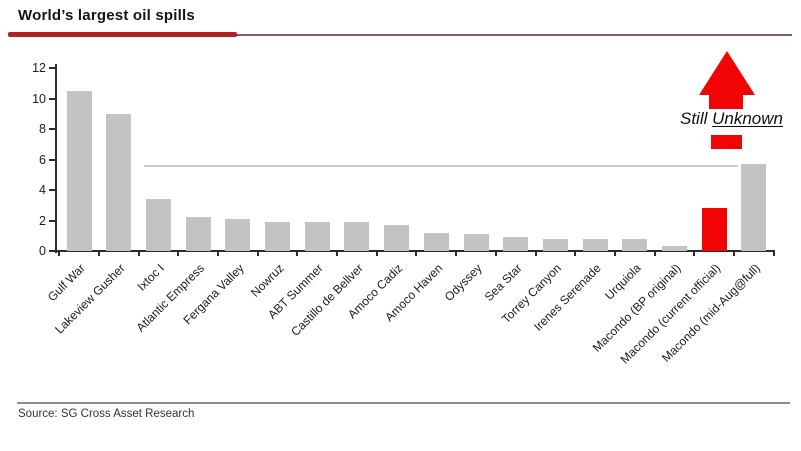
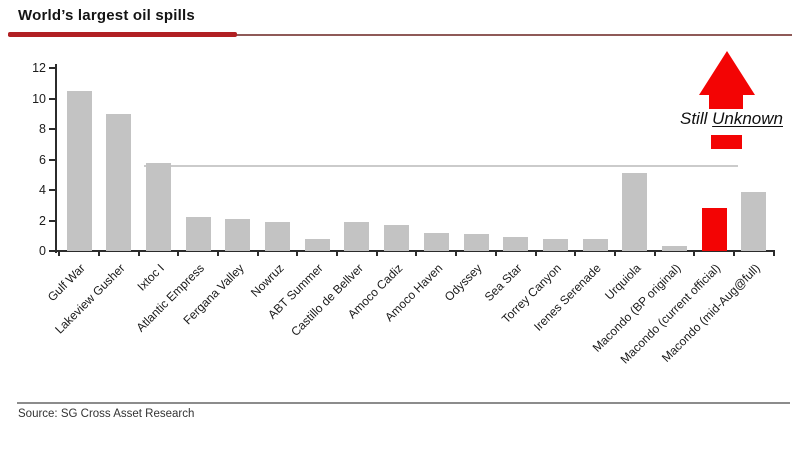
Ixtoc I: 3.4 -> 5.8
ABT Summer: 1.9 -> 0.8
Urquiola: 0.8 -> 5.1
Macondo (mid-Aug@full): 5.7 -> 3.9
